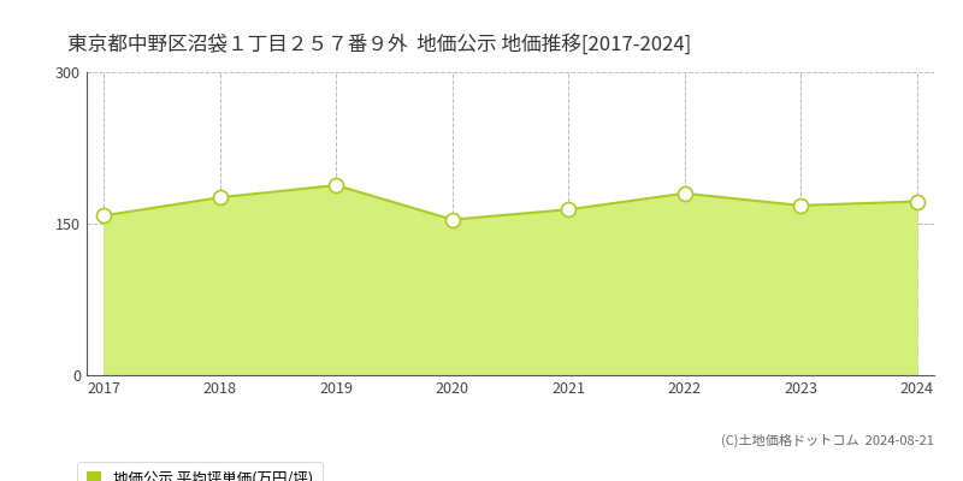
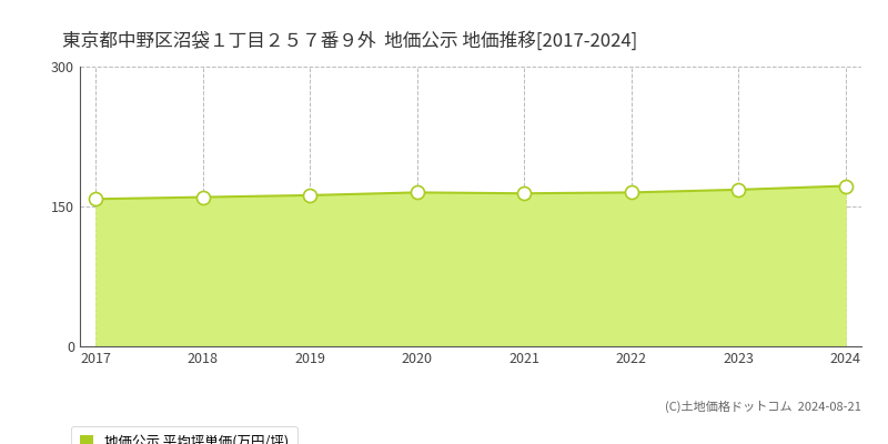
2018: 176 -> 160
2019: 188 -> 162
2020: 154 -> 165
2022: 180 -> 165
